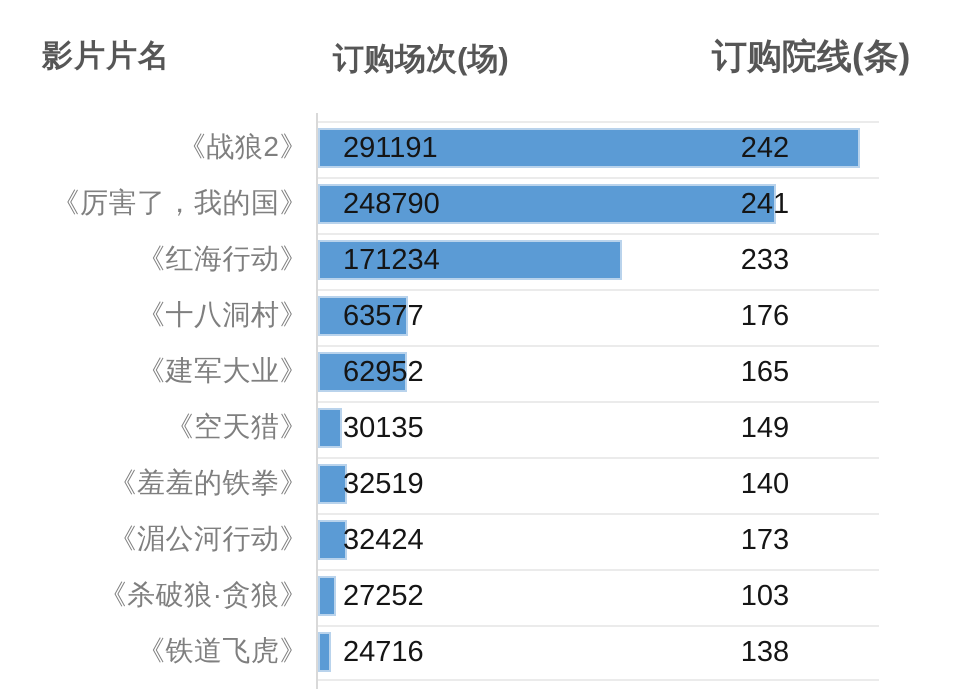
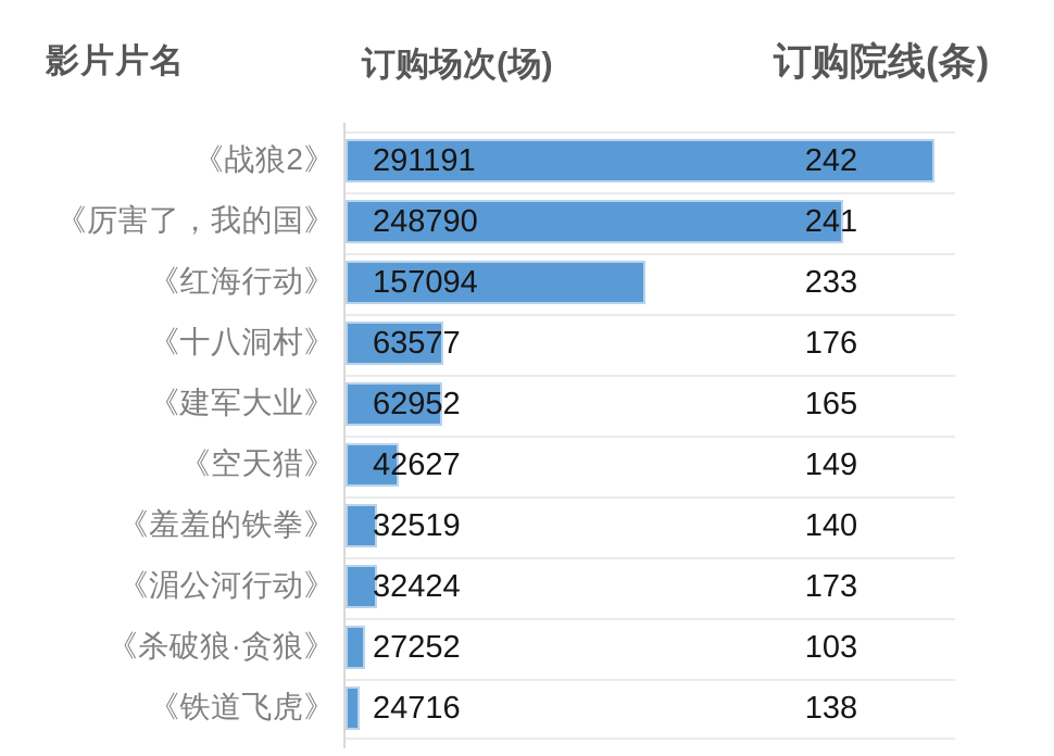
订购场次(场)/《红海行动》: 171234 -> 157094
订购场次(场)/《空天猎》: 30135 -> 42627
